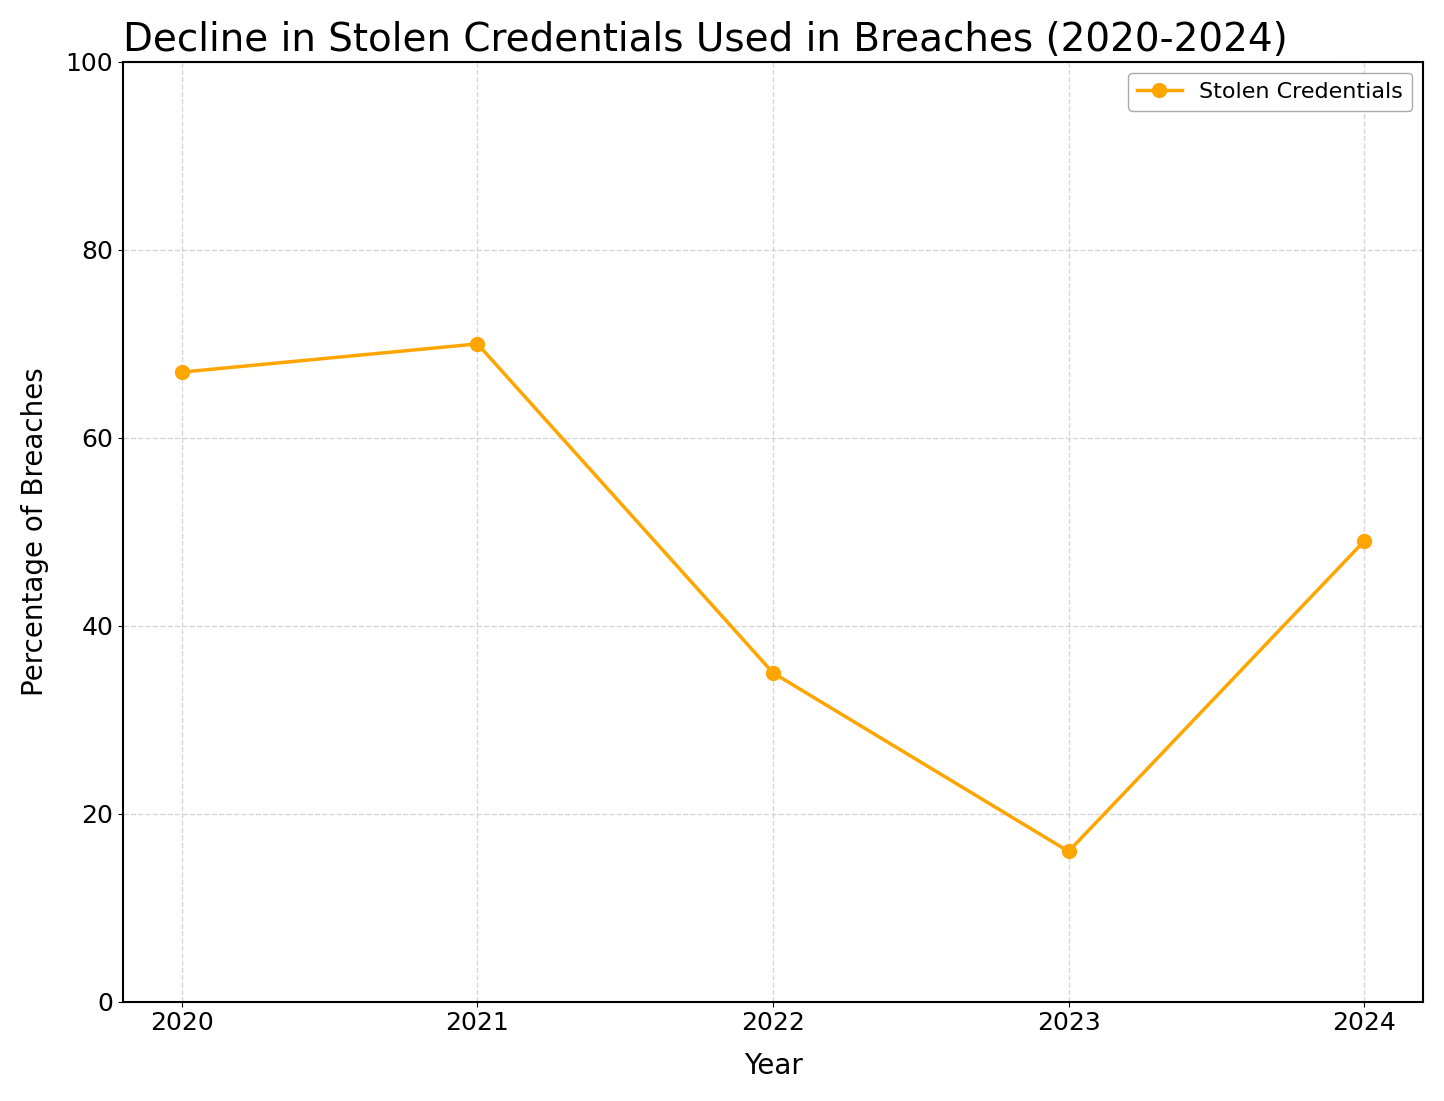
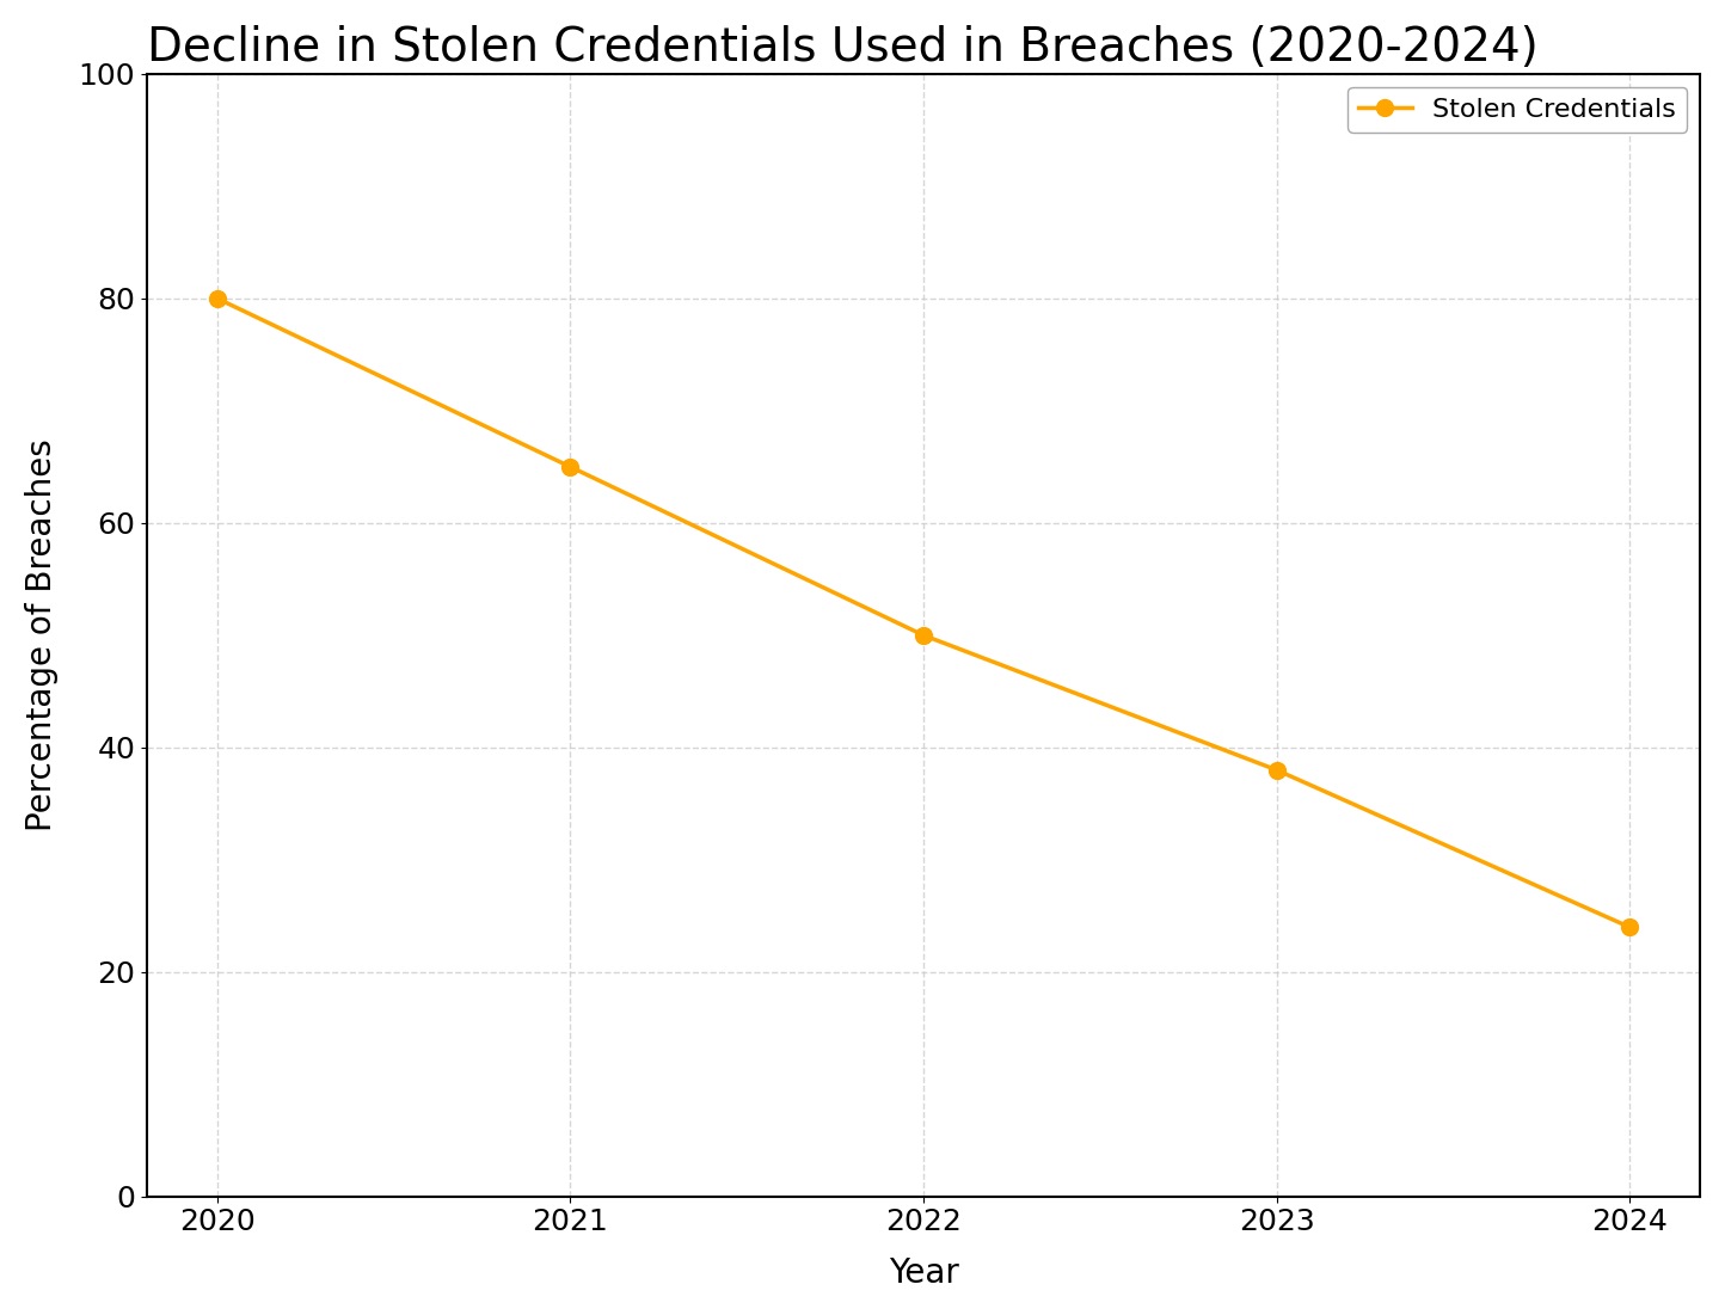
2020: 67 -> 80
2021: 70 -> 65
2022: 35 -> 50
2023: 16 -> 38
2024: 49 -> 24
